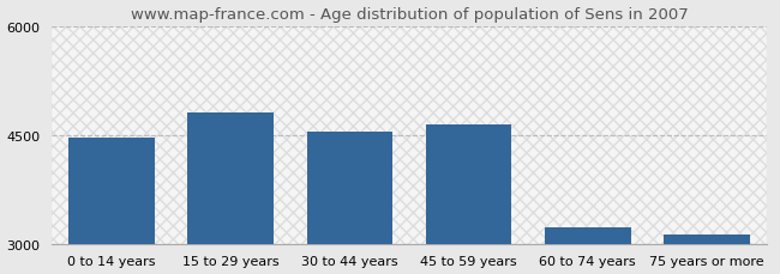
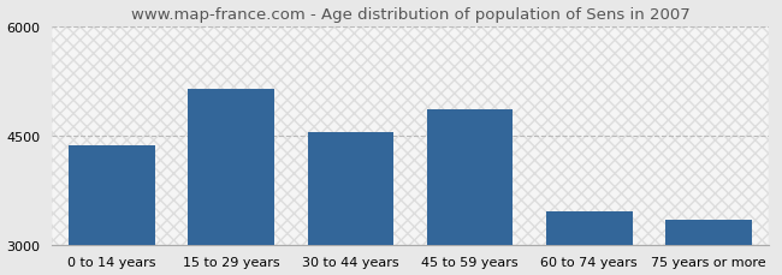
0 to 14 years: 4460 -> 4360
15 to 29 years: 4800 -> 5140
45 to 59 years: 4650 -> 4860
60 to 74 years: 3220 -> 3460
75 years or more: 3120 -> 3340
